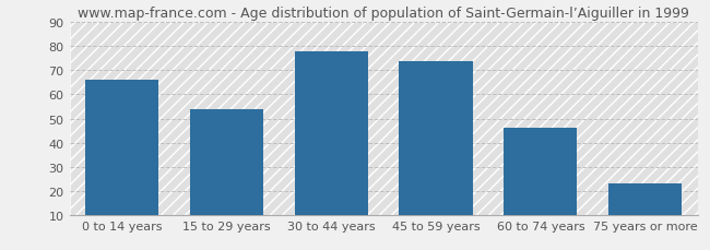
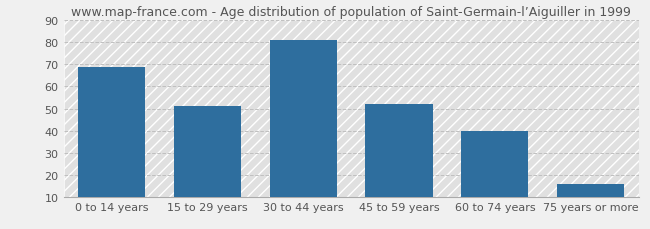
0 to 14 years: 66 -> 69
15 to 29 years: 54 -> 51
30 to 44 years: 78 -> 81
45 to 59 years: 74 -> 52
60 to 74 years: 46 -> 40
75 years or more: 23 -> 16
